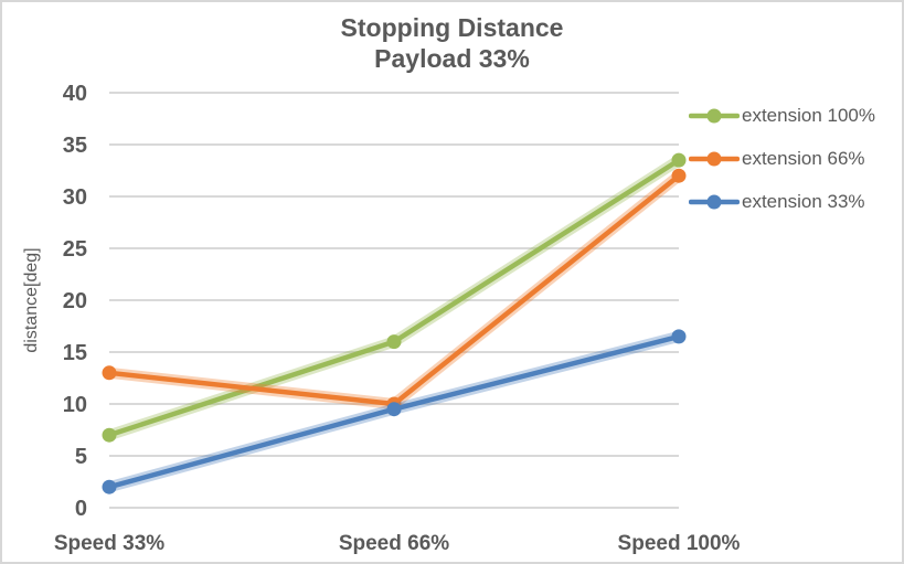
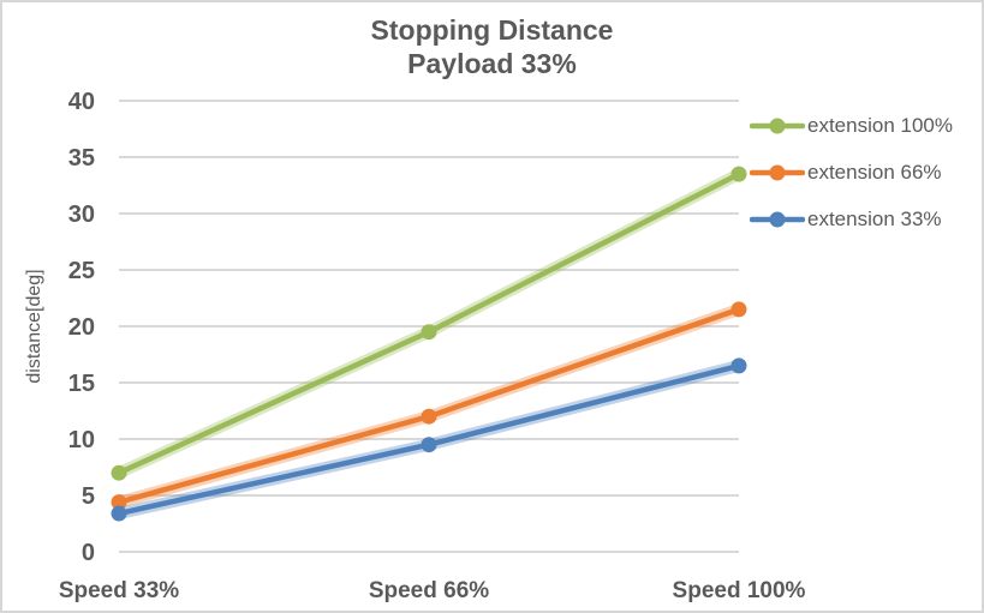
extension 66%/Speed 33%: 13 -> 4
extension 33%/Speed 33%: 2 -> 3
extension 100%/Speed 66%: 16 -> 20
extension 66%/Speed 66%: 10 -> 12
extension 66%/Speed 100%: 32 -> 22
